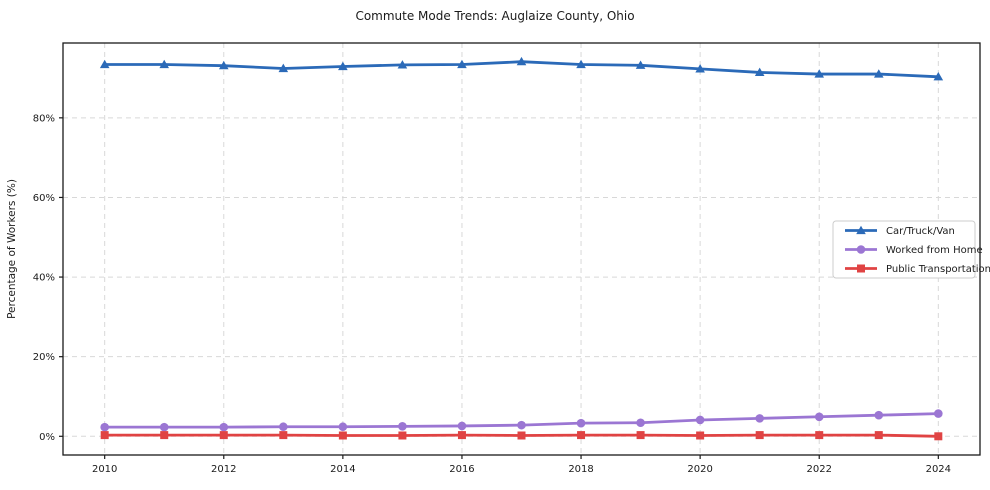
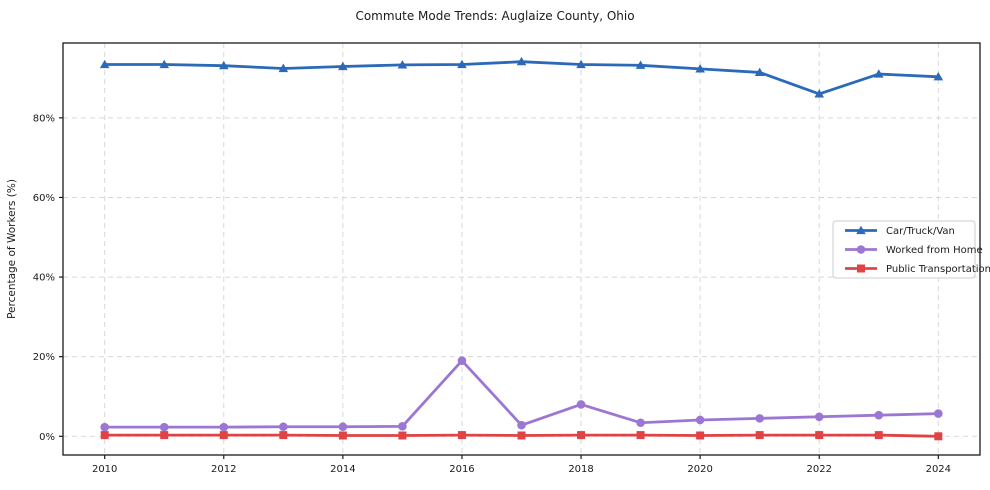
Worked from Home/2016: 3% -> 19%
Worked from Home/2018: 3% -> 8%
Car/Truck/Van/2022: 91% -> 86%
